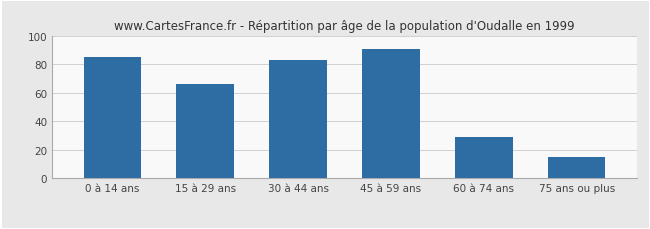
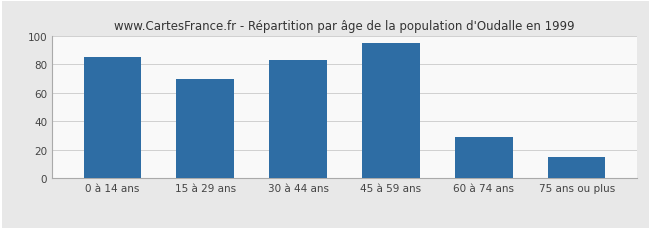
15 à 29 ans: 66 -> 70
45 à 59 ans: 91 -> 95
